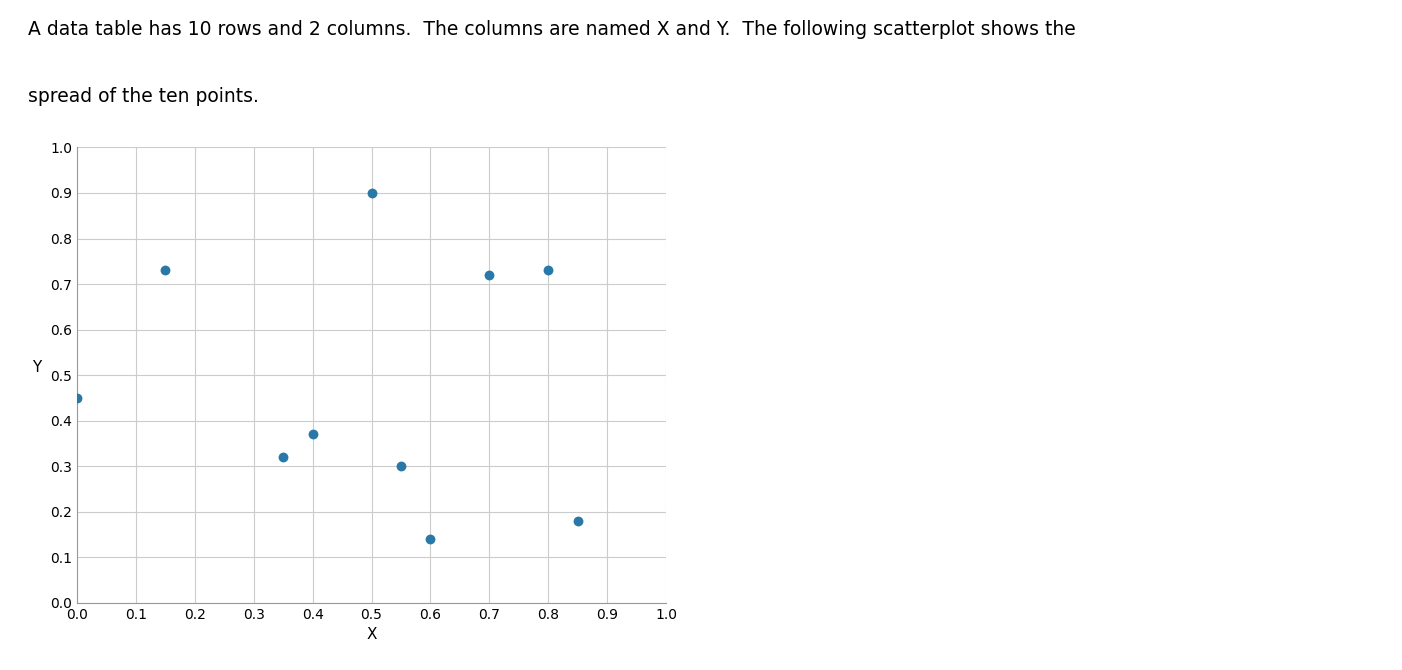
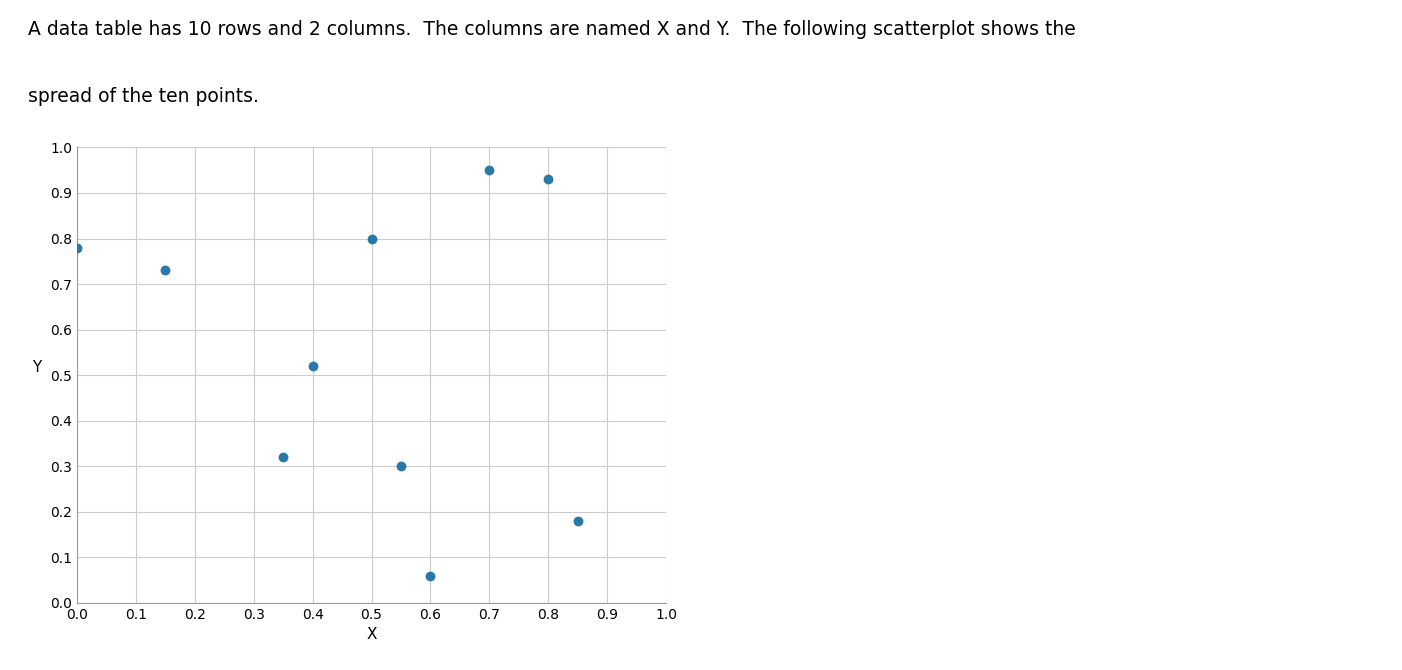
0.0: 0.45 -> 0.78
0.4: 0.37 -> 0.52
0.5: 0.90 -> 0.80
0.6: 0.14 -> 0.06
0.7: 0.72 -> 0.95
0.8: 0.73 -> 0.93
